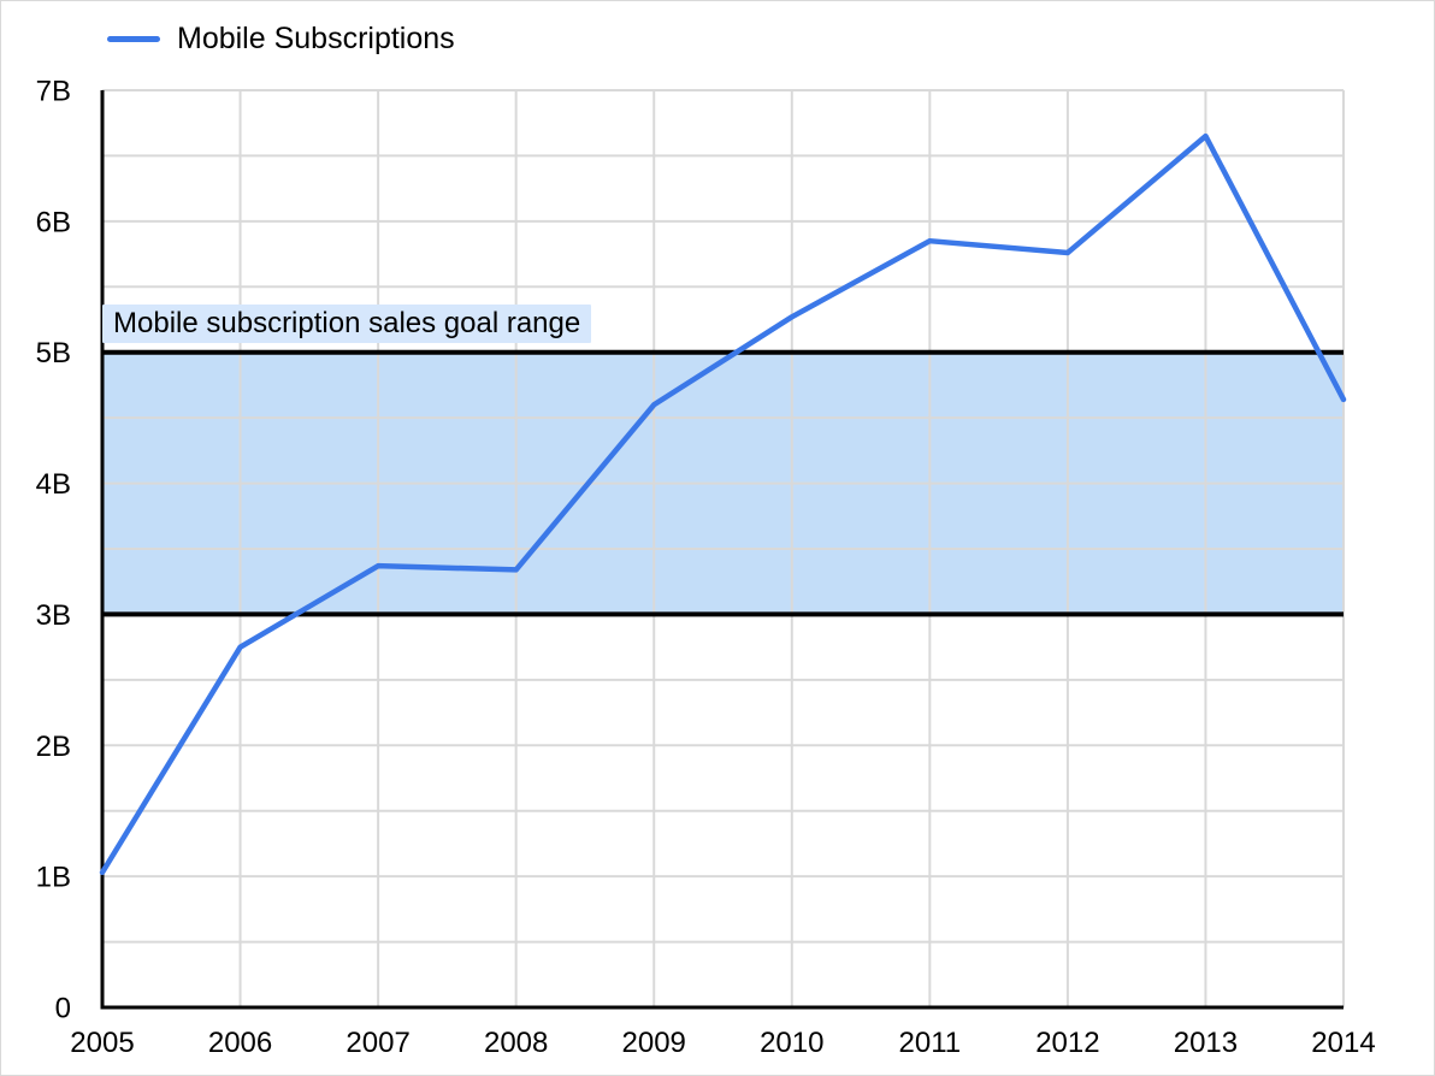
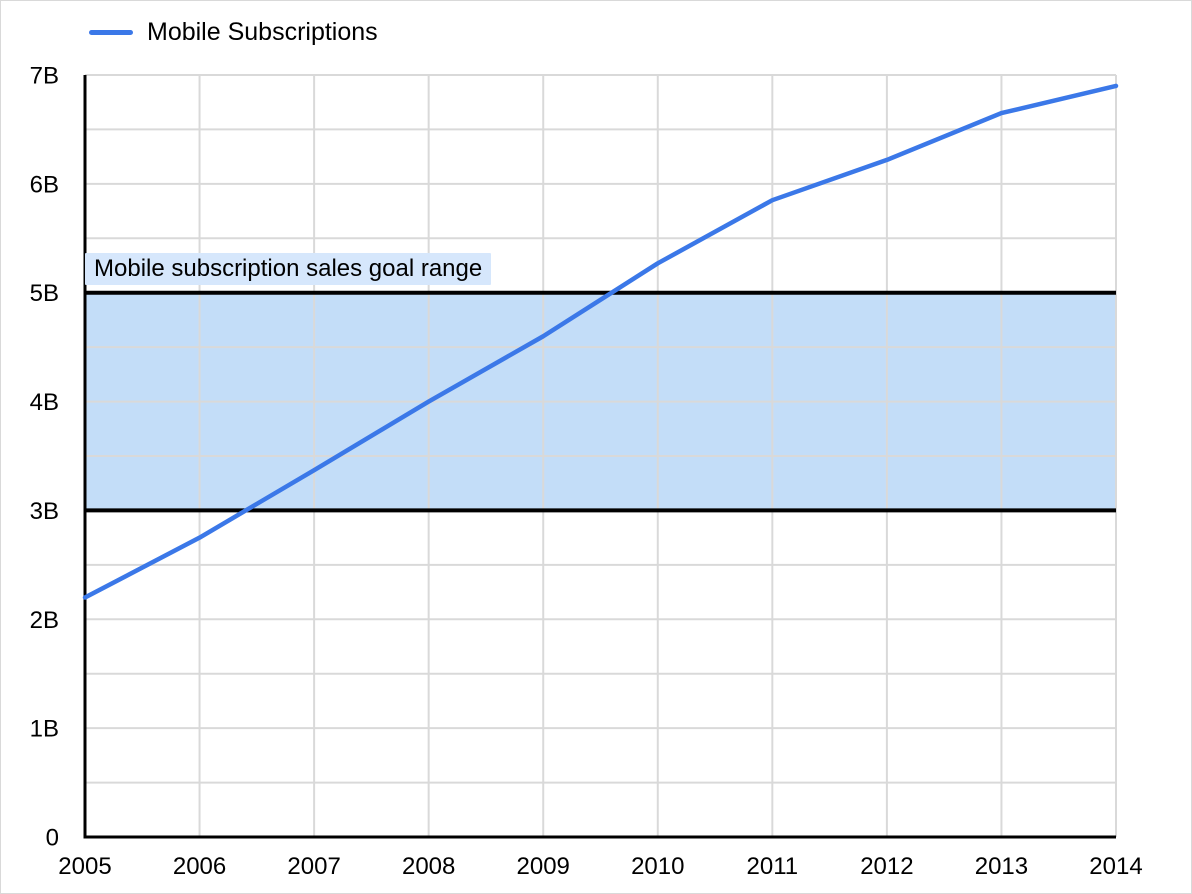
2005: 1.03B -> 2.20B
2008: 3.34B -> 4.00B
2012: 5.76B -> 6.22B
2014: 4.64B -> 6.90B
